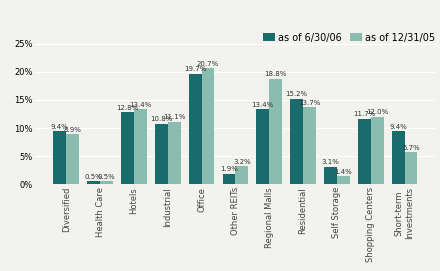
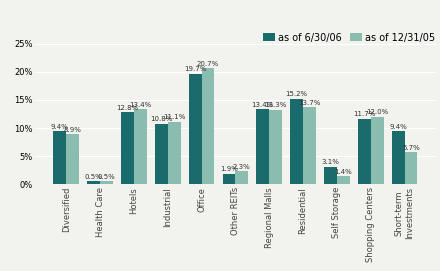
as of 12/31/05/Other REITs: 3.2% -> 2.3%
as of 12/31/05/Regional Malls: 18.8% -> 13.3%
